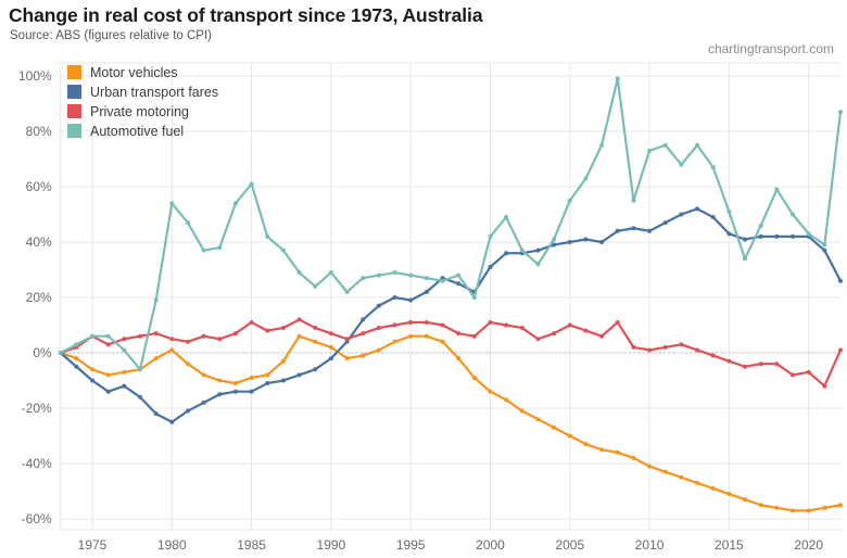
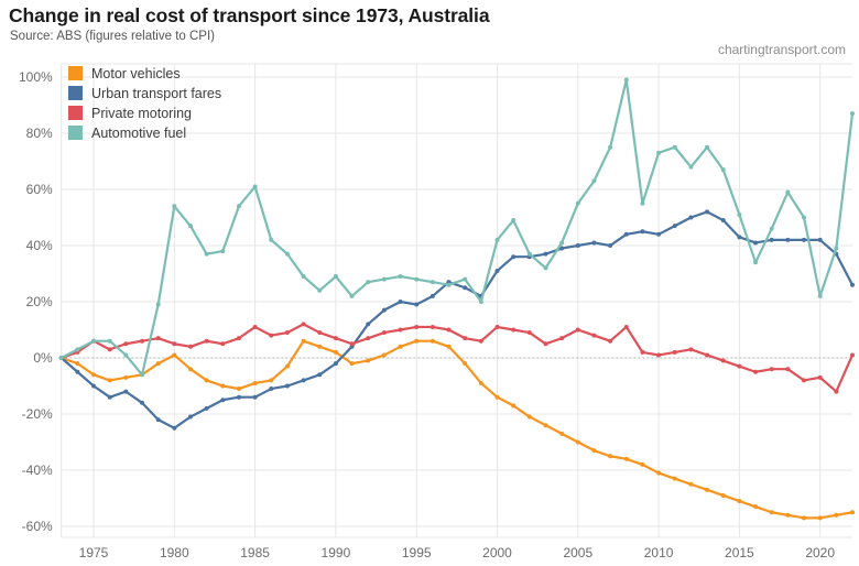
Automotive fuel/2020: 43% -> 22%
